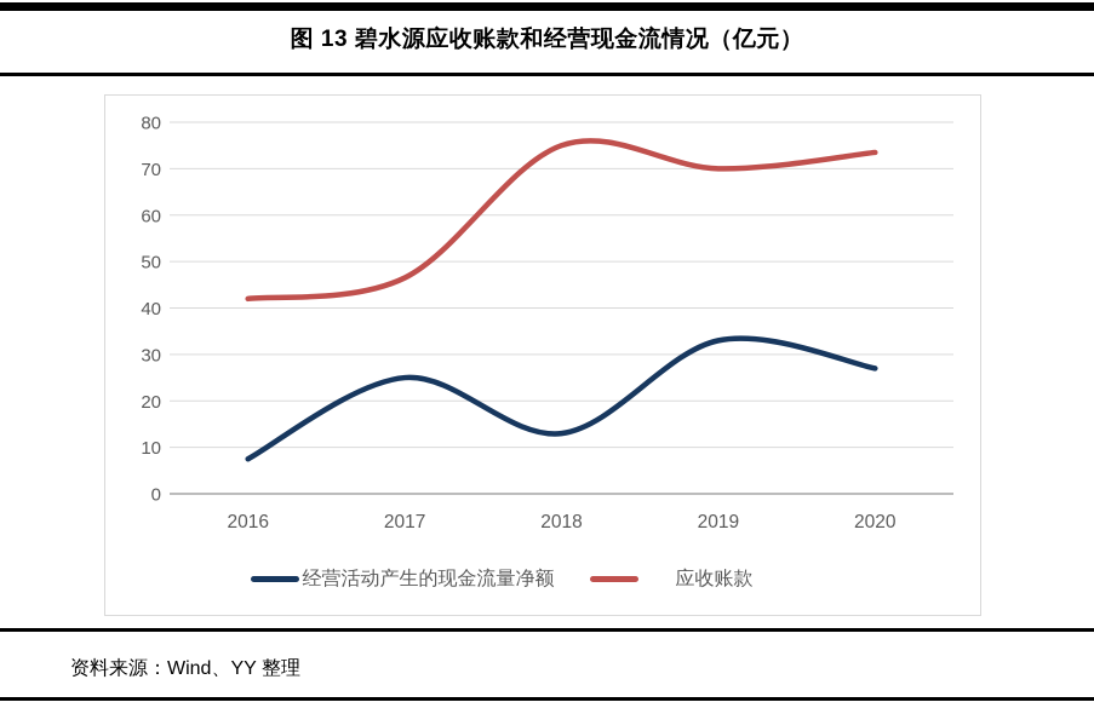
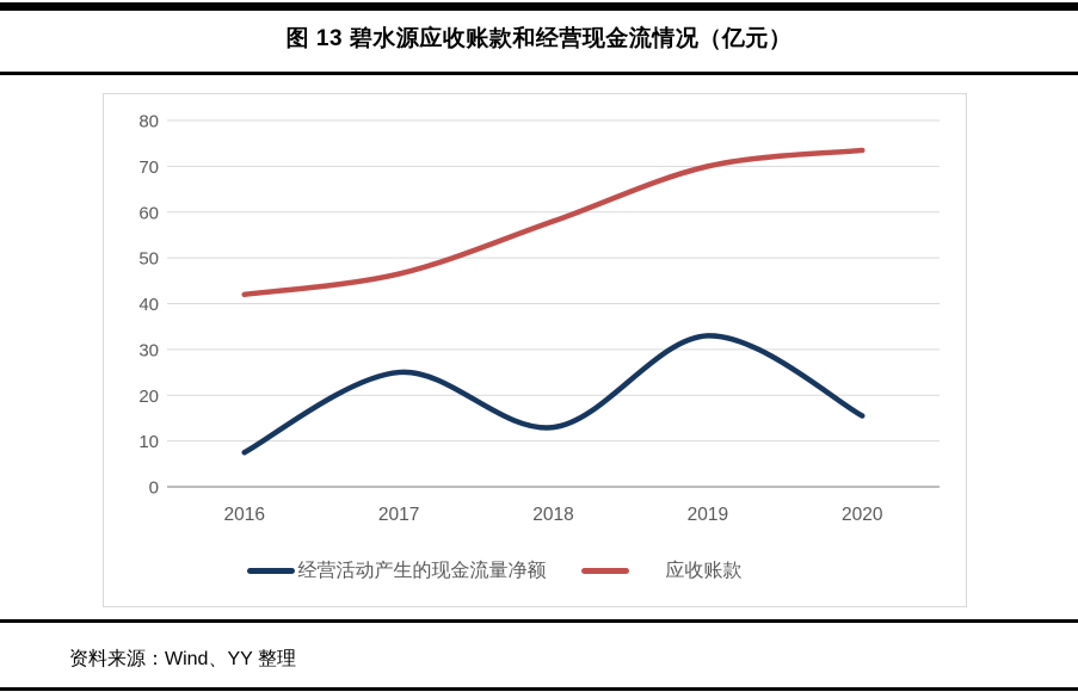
应收账款/2018: 75 -> 58
经营活动产生的现金流量净额/2020: 27 -> 16
